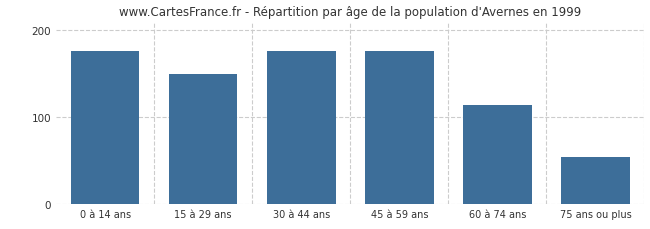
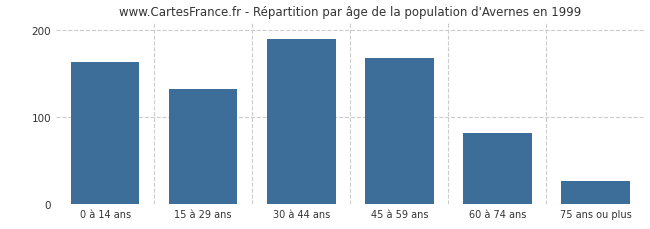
0 à 14 ans: 176 -> 163
15 à 29 ans: 150 -> 132
30 à 44 ans: 176 -> 190
45 à 59 ans: 176 -> 168
60 à 74 ans: 114 -> 82
75 ans ou plus: 54 -> 27
